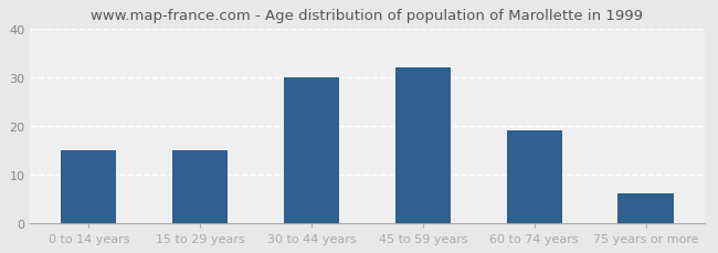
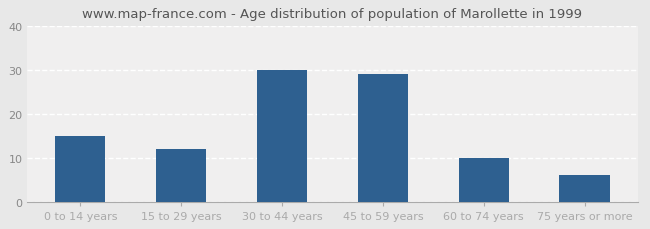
15 to 29 years: 15 -> 12
45 to 59 years: 32 -> 29
60 to 74 years: 19 -> 10
